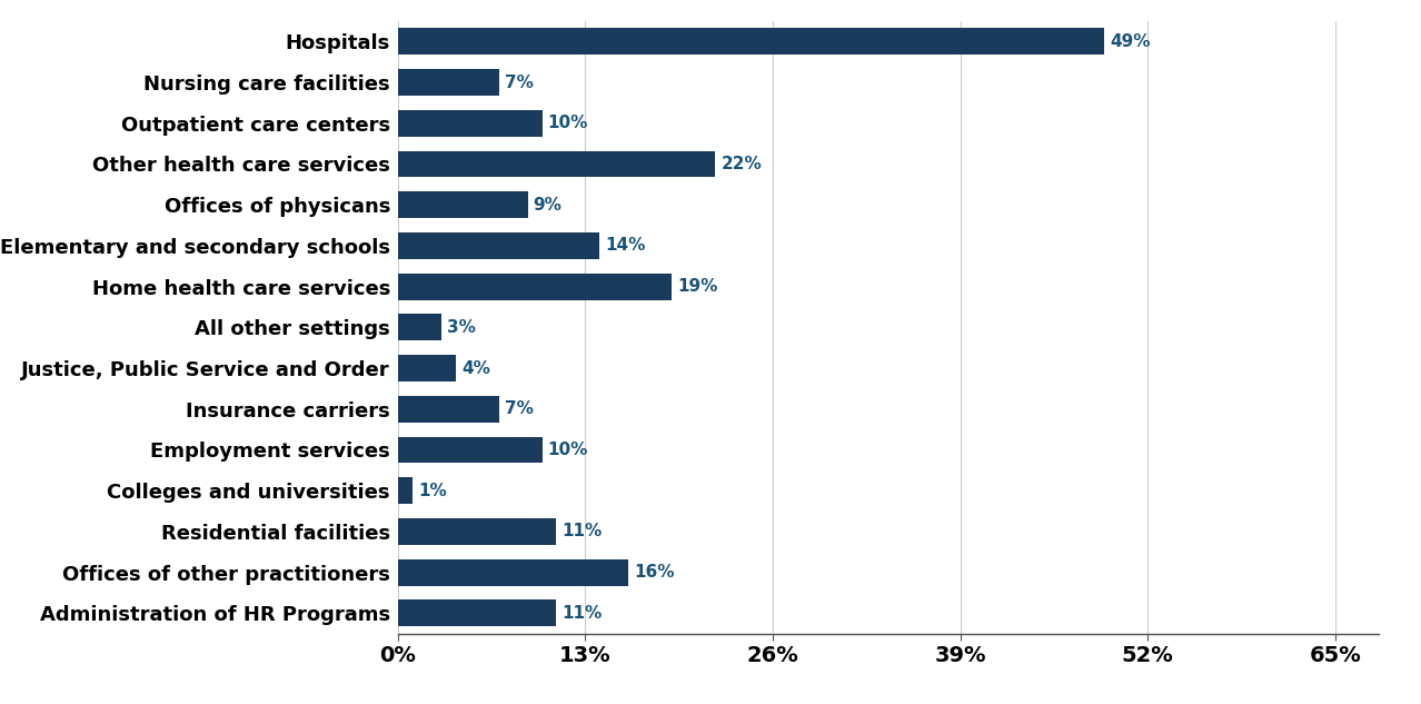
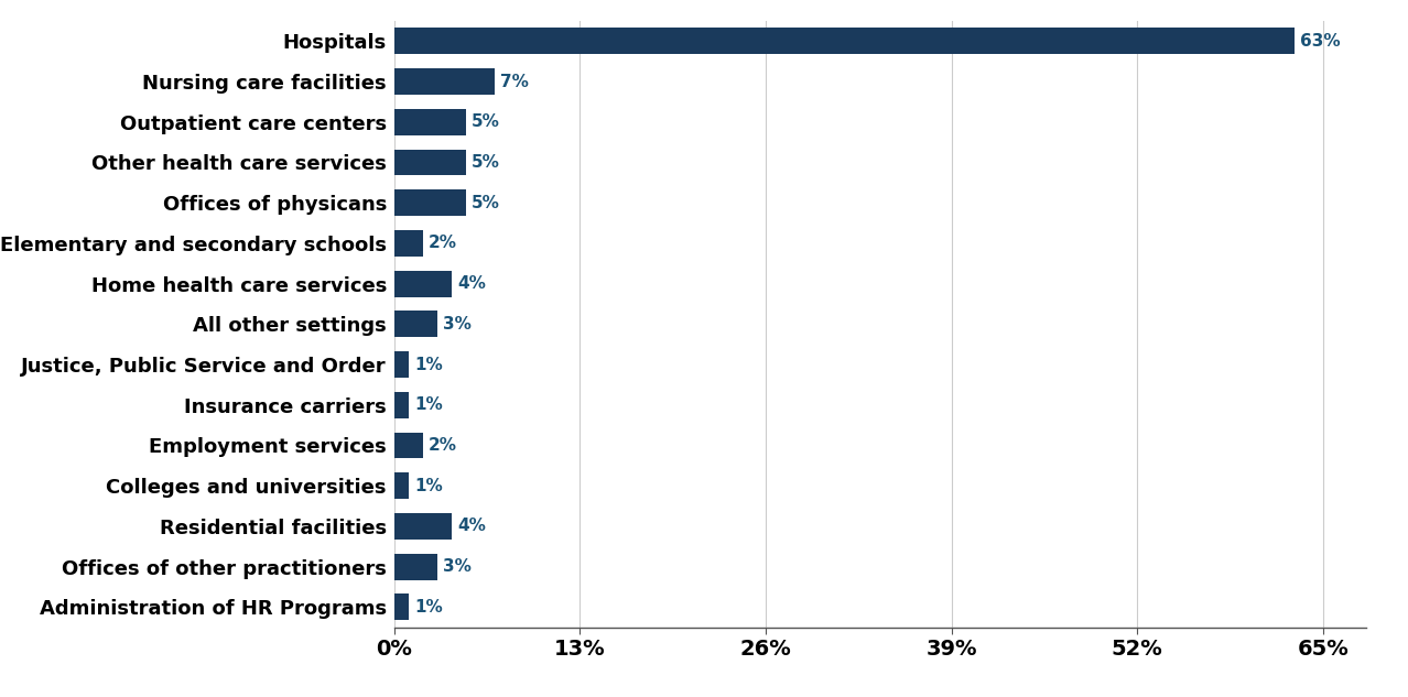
Hospitals: 49% -> 63%
Outpatient care centers: 10% -> 5%
Other health care services: 22% -> 5%
Offices of physicans: 9% -> 5%
Elementary and secondary schools: 14% -> 2%
Home health care services: 19% -> 4%
Justice, Public Service and Order: 4% -> 1%
Insurance carriers: 7% -> 1%
Employment services: 10% -> 2%
Residential facilities: 11% -> 4%
Offices of other practitioners: 16% -> 3%
Administration of HR Programs: 11% -> 1%
